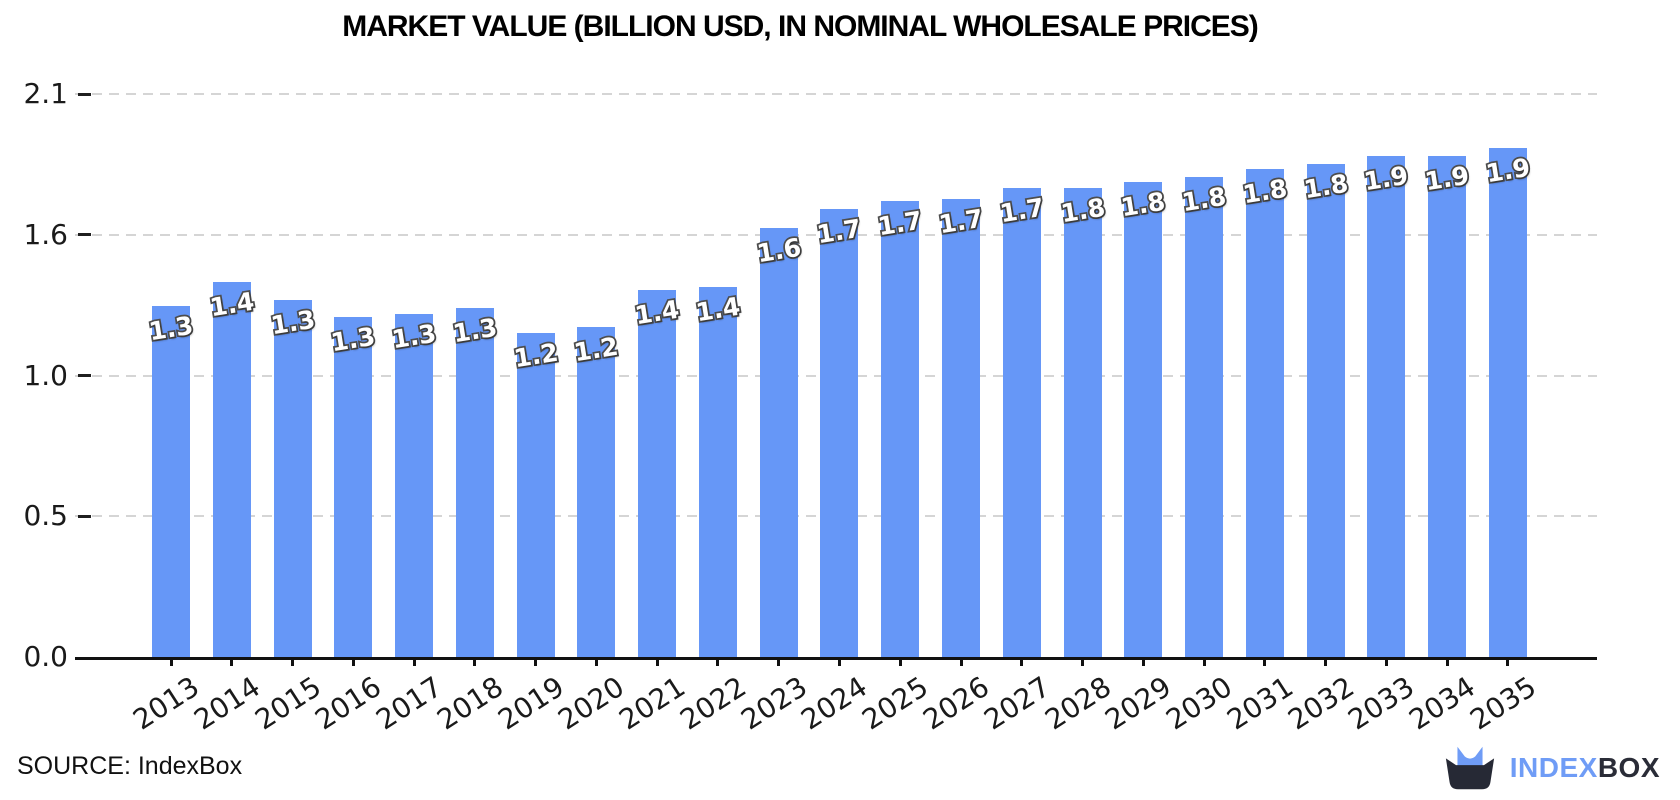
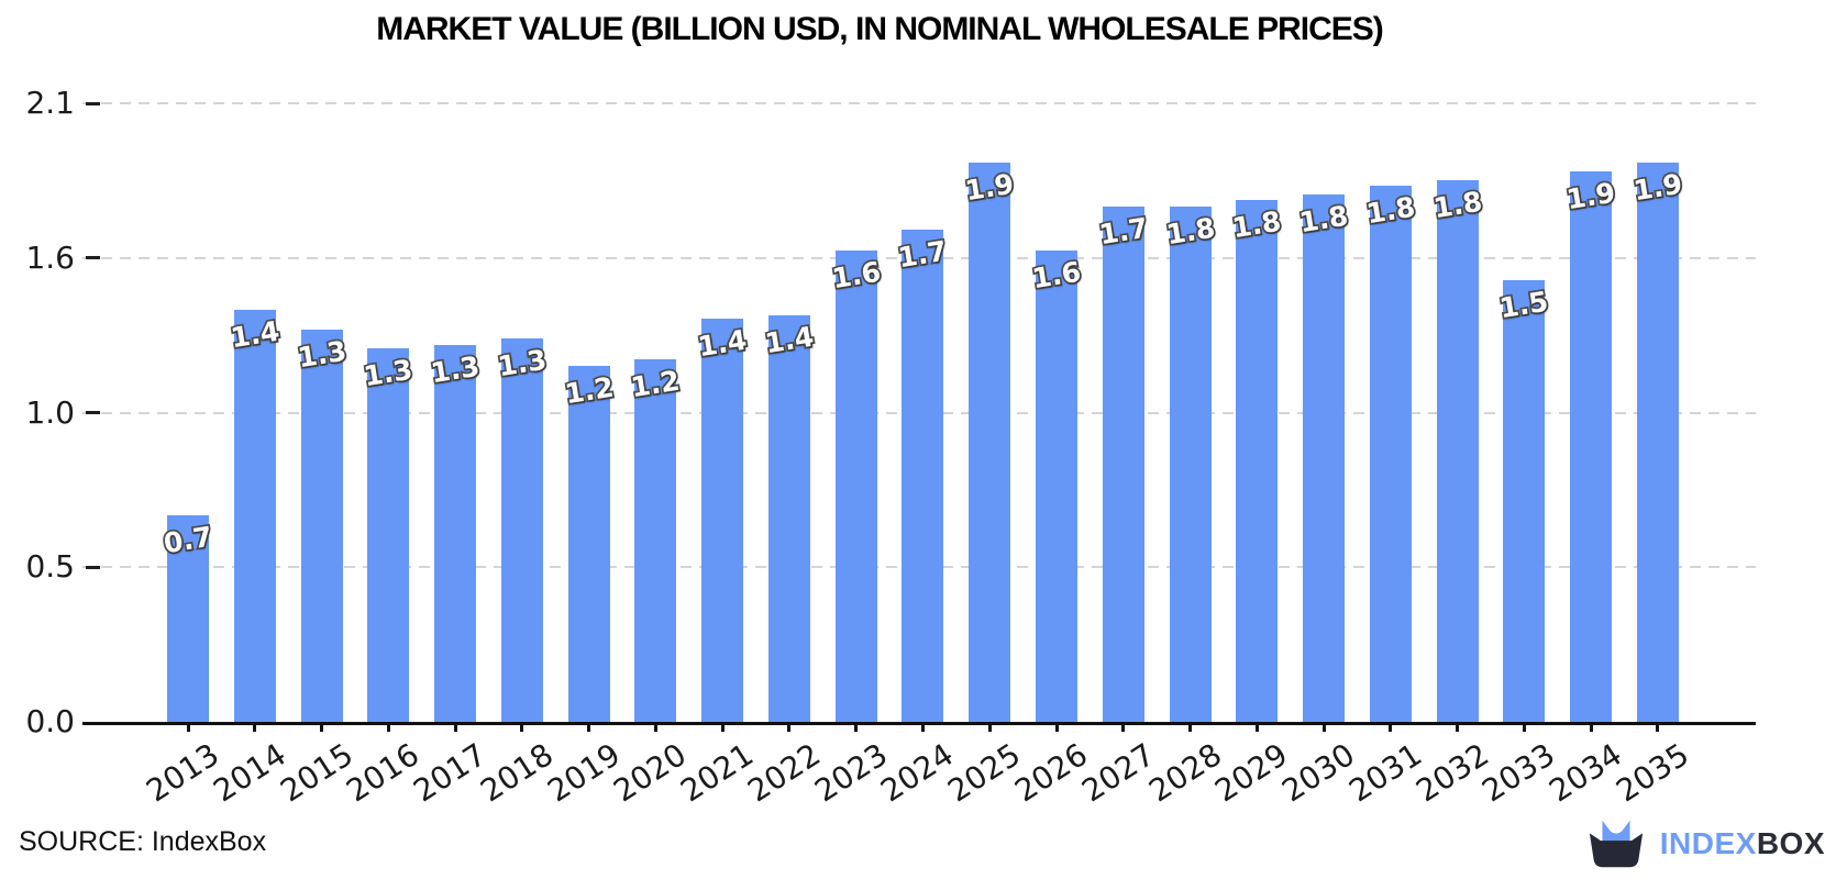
2013: 1.3 -> 0.7
2025: 1.7 -> 1.9
2026: 1.7 -> 1.6
2033: 1.9 -> 1.5
